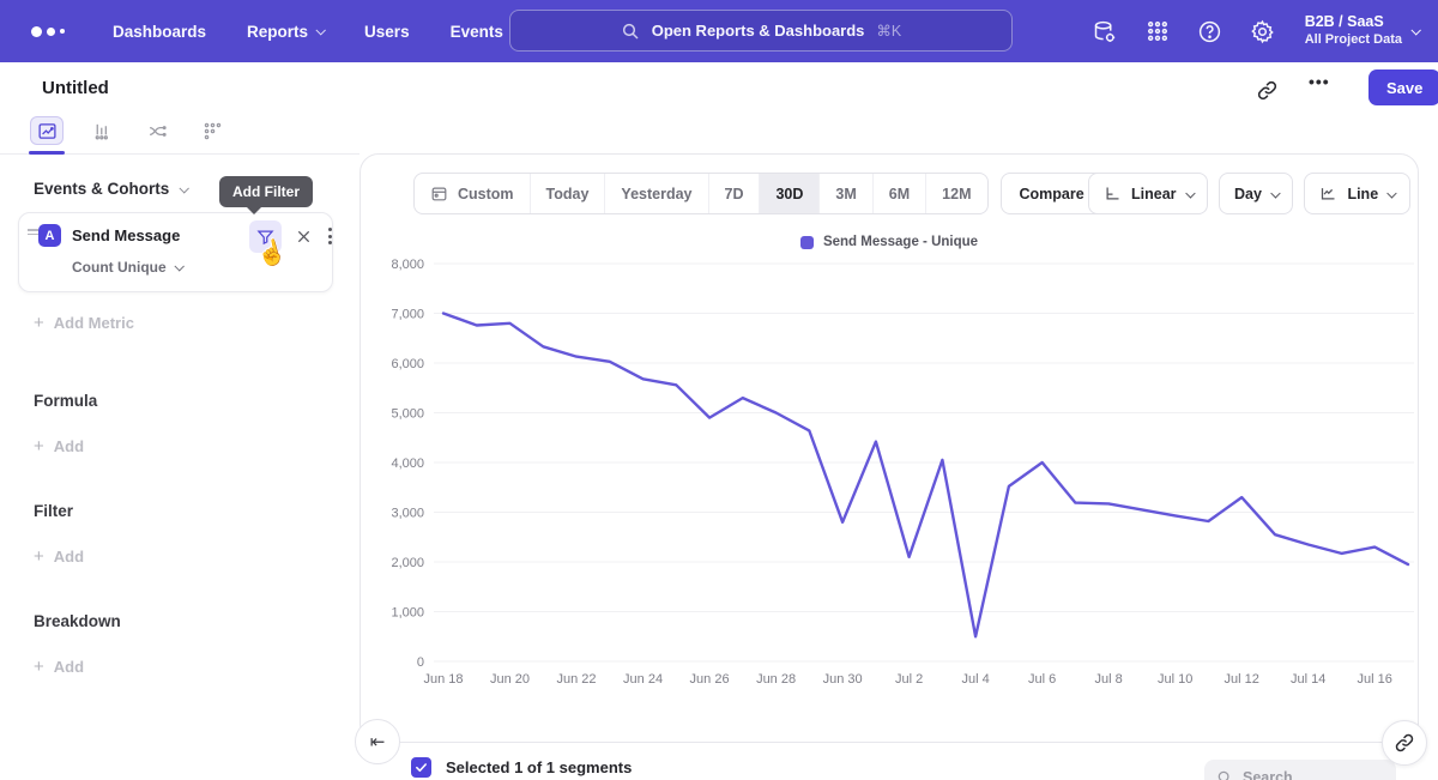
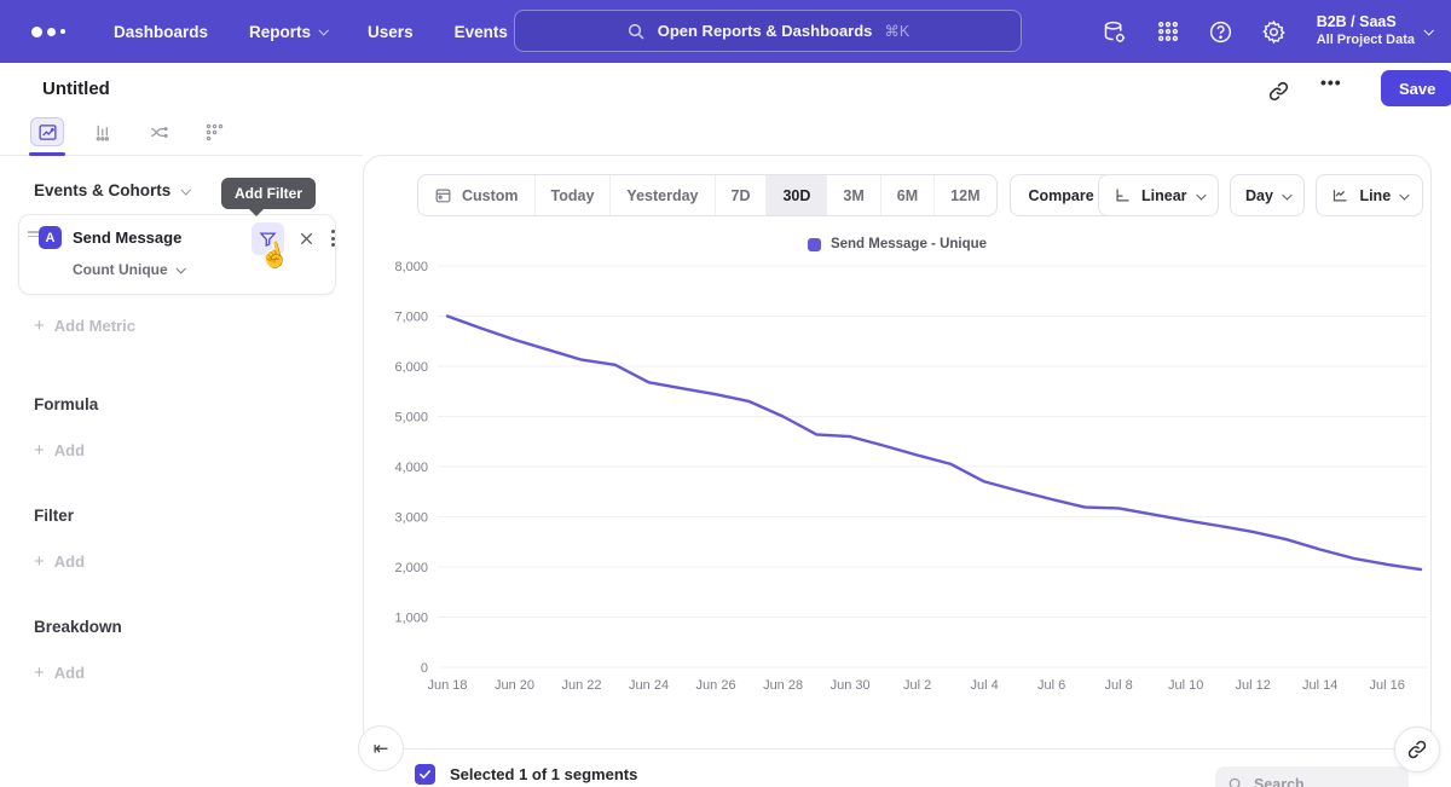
Jun 20: 6800 -> 6500
Jun 26: 4900 -> 5400
Jun 30: 2800 -> 4600
Jul 2: 2100 -> 4200
Jul 4: 500 -> 3700
Jul 6: 4000 -> 3400
Jul 12: 3300 -> 2700
Jul 16: 2300 -> 2000
